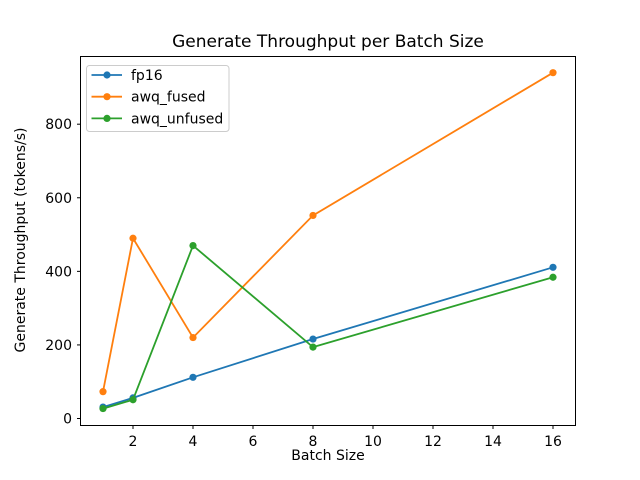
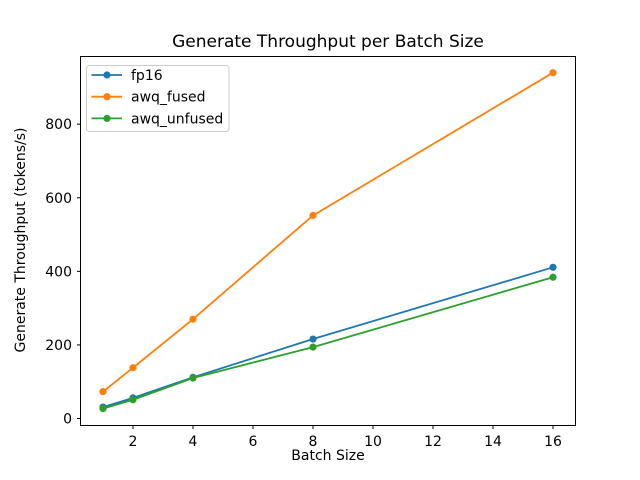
awq_fused/2: 490 -> 140
awq_fused/4: 220 -> 270
awq_unfused/4: 470 -> 110
